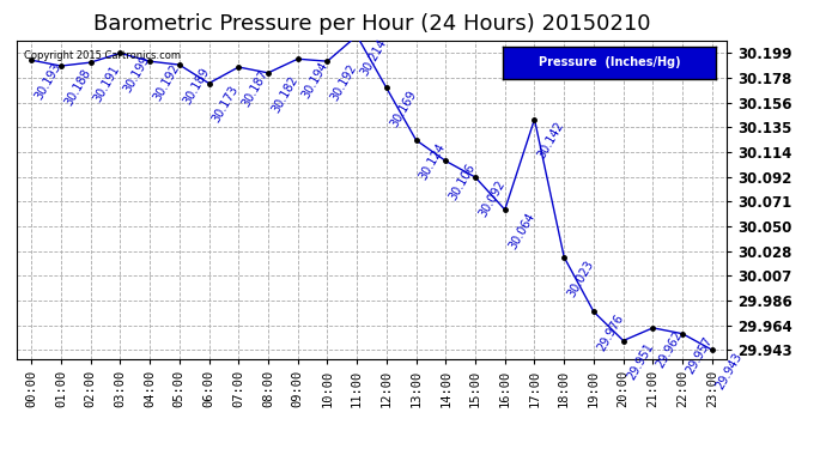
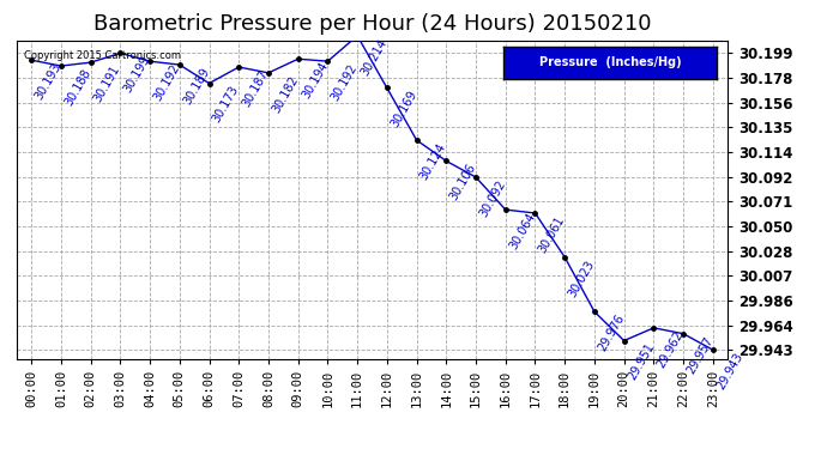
17:00: 30.142 -> 30.061
